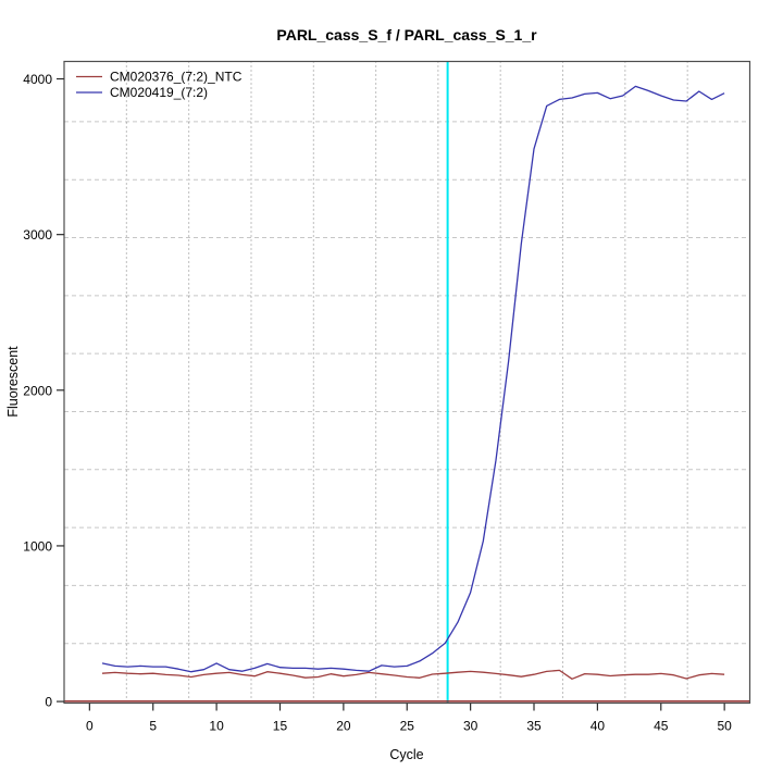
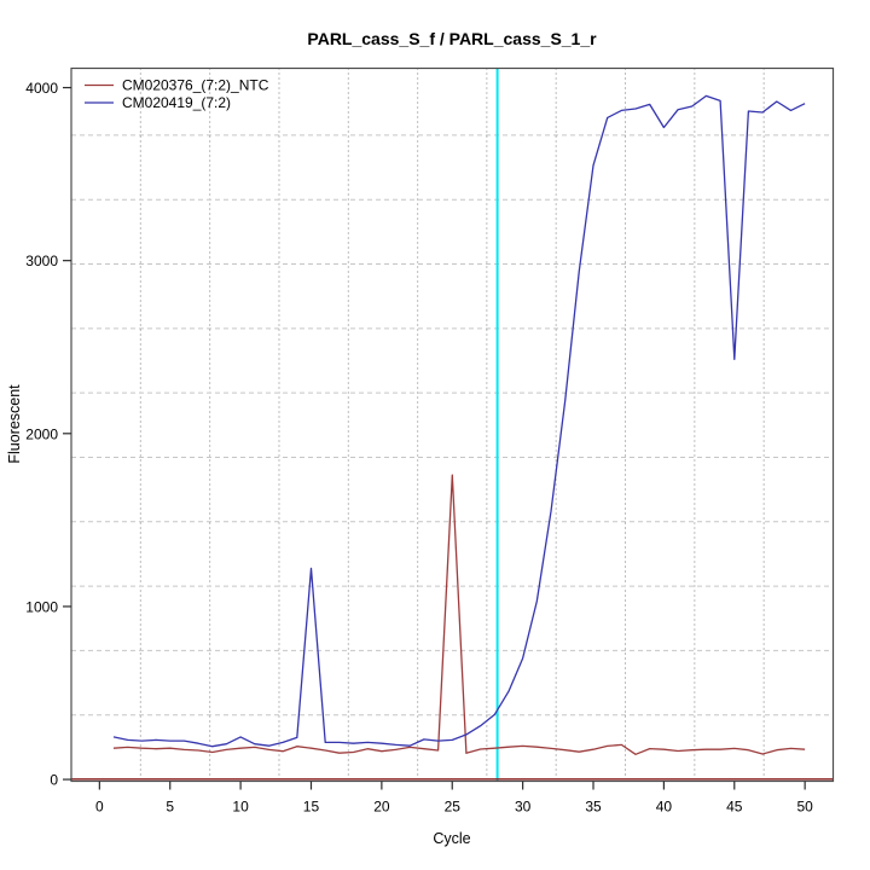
CM020419_(7:2)/15: 220 -> 1220
CM020376_(7:2)_NTC/25: 160 -> 1760
CM020419_(7:2)/40: 3910 -> 3770
CM020419_(7:2)/45: 3890 -> 2430
